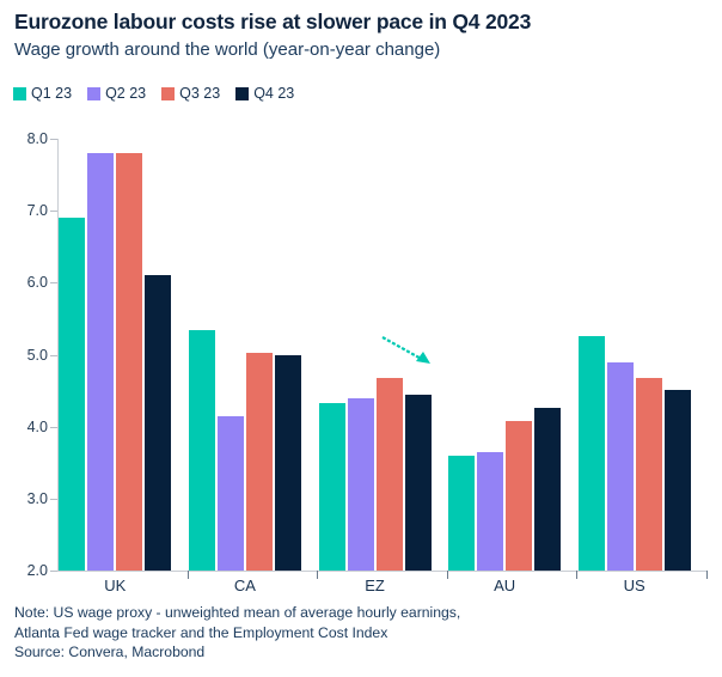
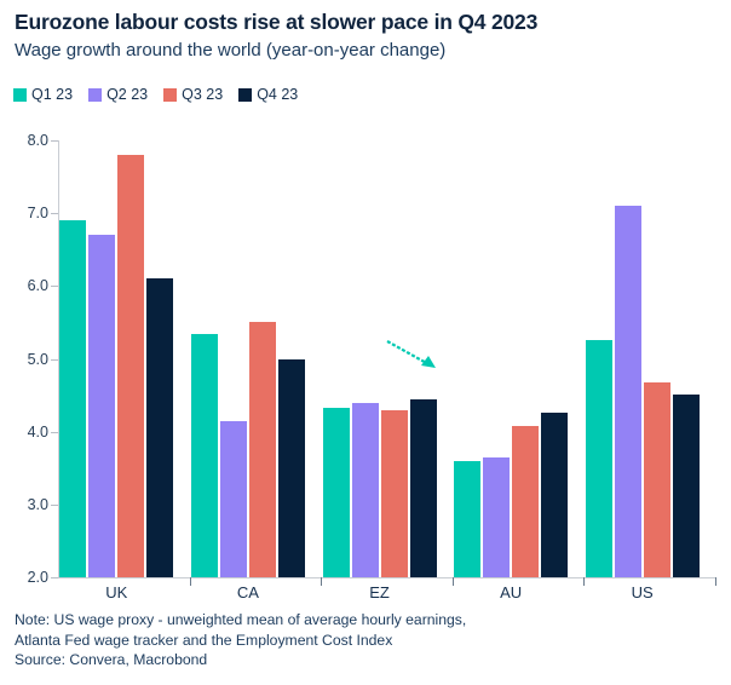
Q2 23/UK: 7.8 -> 6.7
Q3 23/CA: 5.0 -> 5.5
Q3 23/EZ: 4.7 -> 4.3
Q2 23/US: 4.9 -> 7.1
